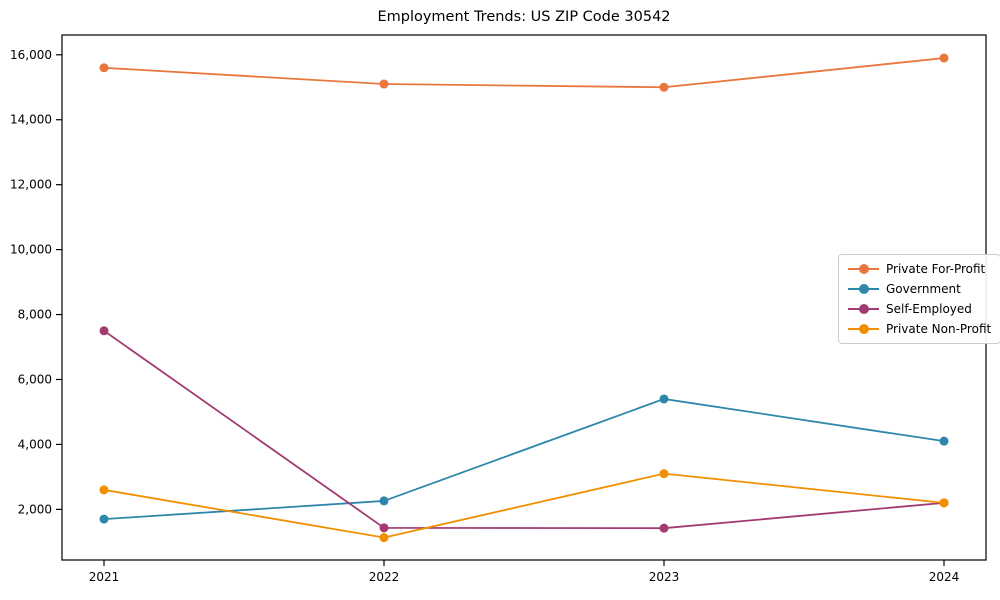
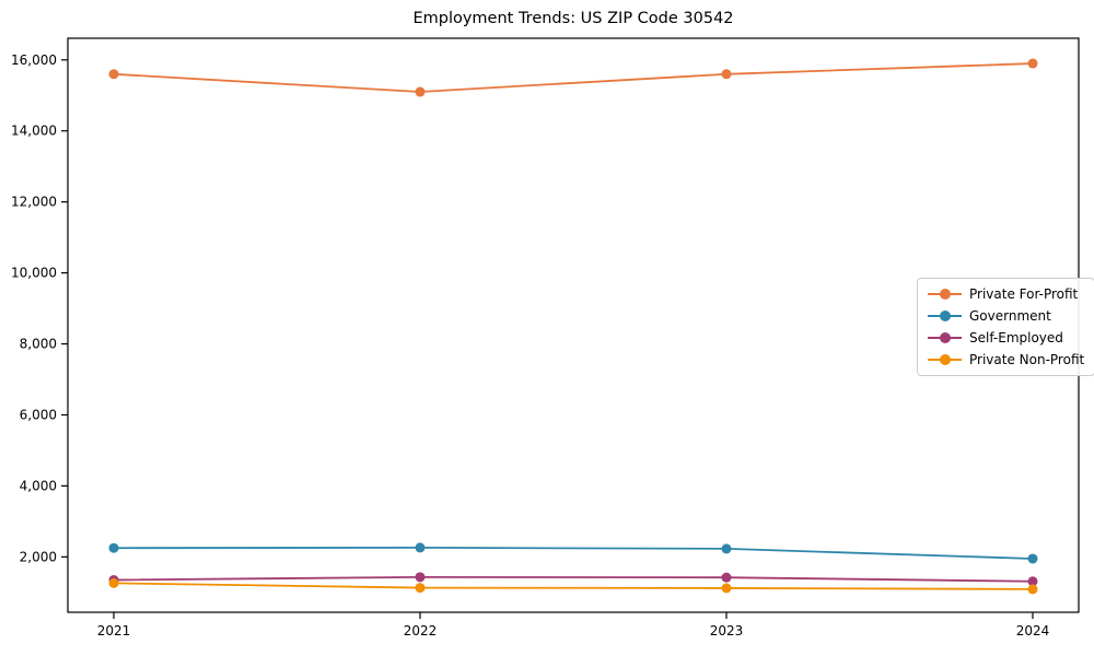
Government/2021: 1700 -> 2200
Self-Employed/2021: 7500 -> 1400
Private Non-Profit/2021: 2600 -> 1300
Private For-Profit/2023: 15000 -> 15600
Government/2023: 5400 -> 2200
Private Non-Profit/2023: 3100 -> 1100
Government/2024: 4100 -> 2000
Self-Employed/2024: 2200 -> 1300
Private Non-Profit/2024: 2200 -> 1100
